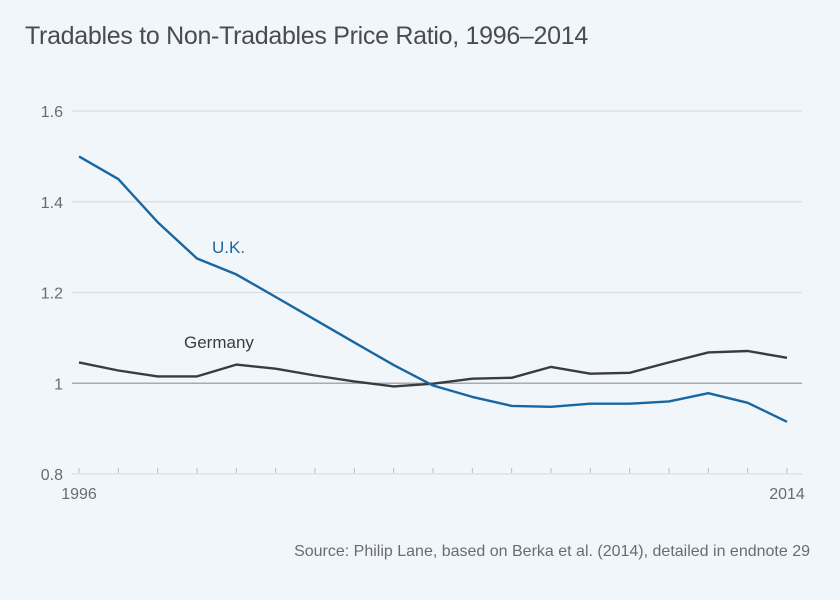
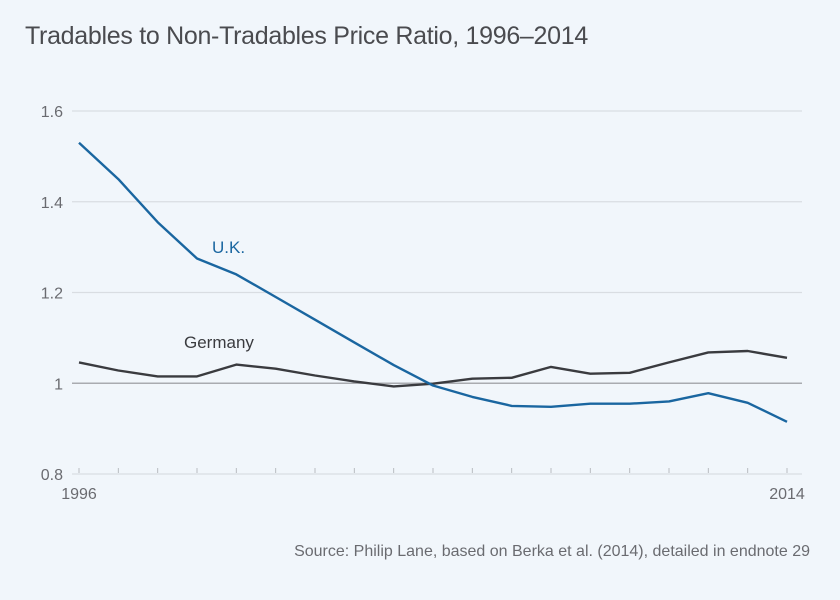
U.K./1996: 1.50 -> 1.53
